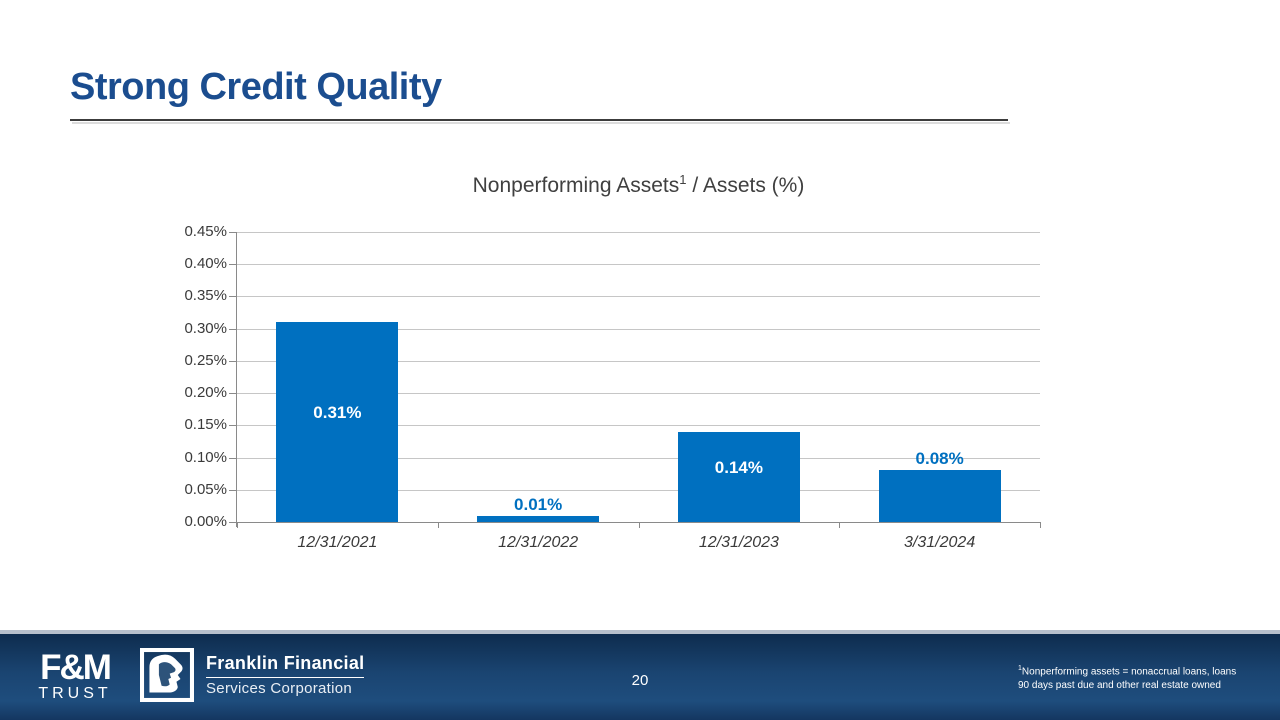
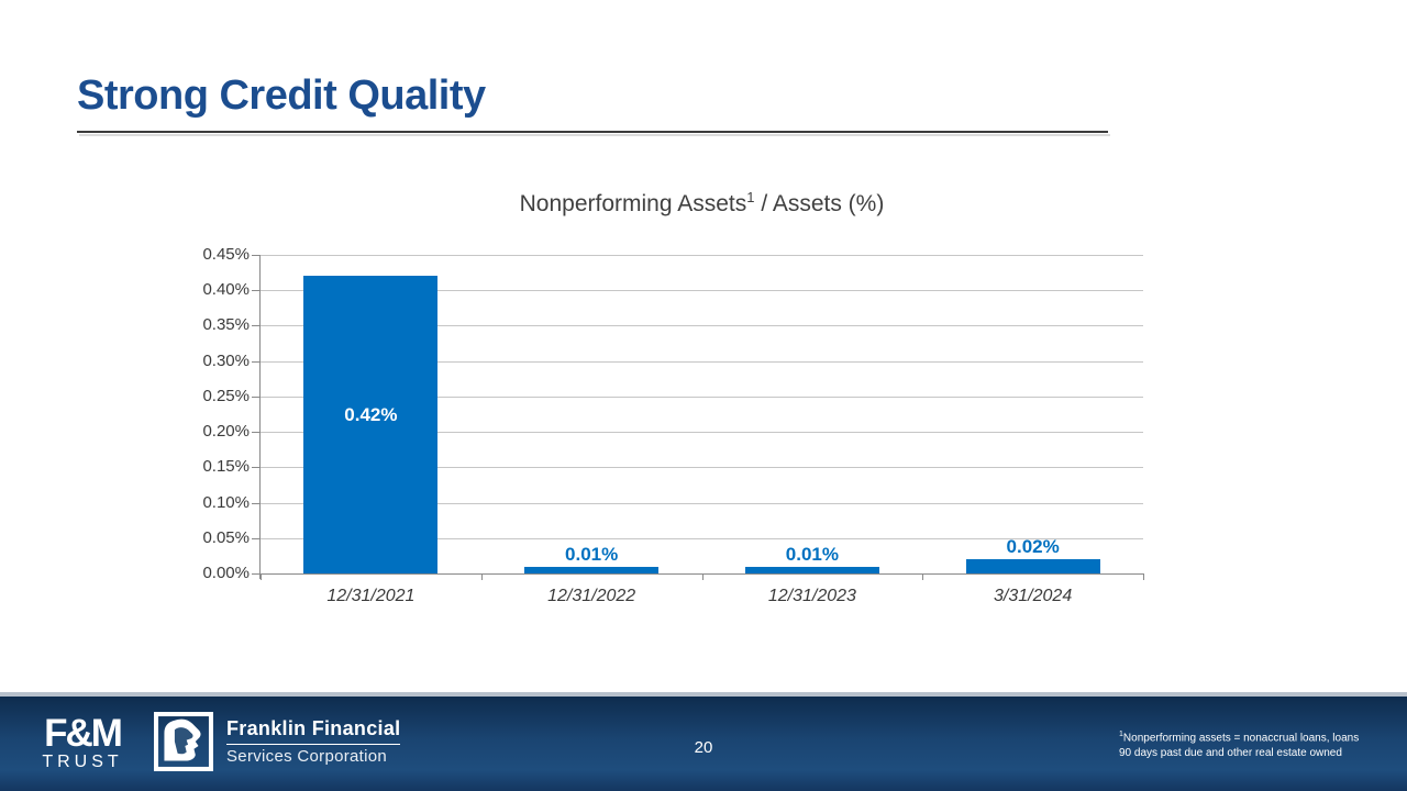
12/31/2021: 0.31% -> 0.42%
12/31/2023: 0.14% -> 0.01%
3/31/2024: 0.08% -> 0.02%
